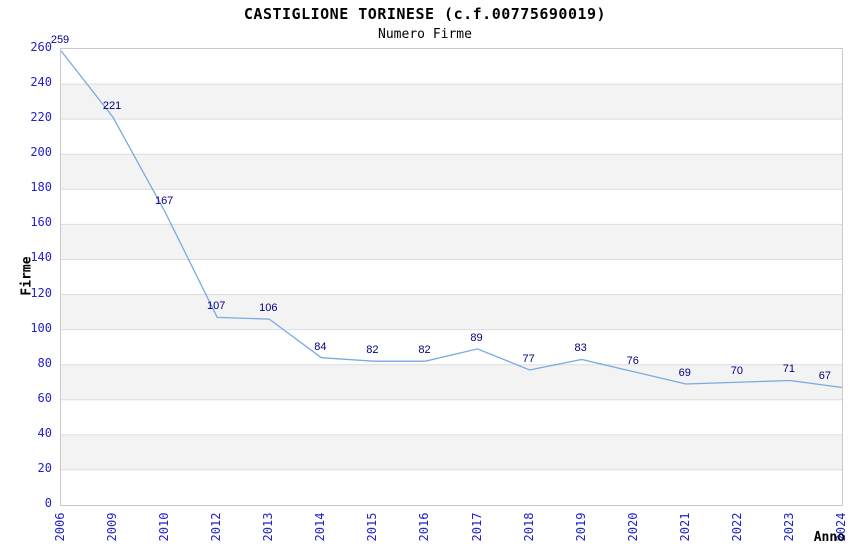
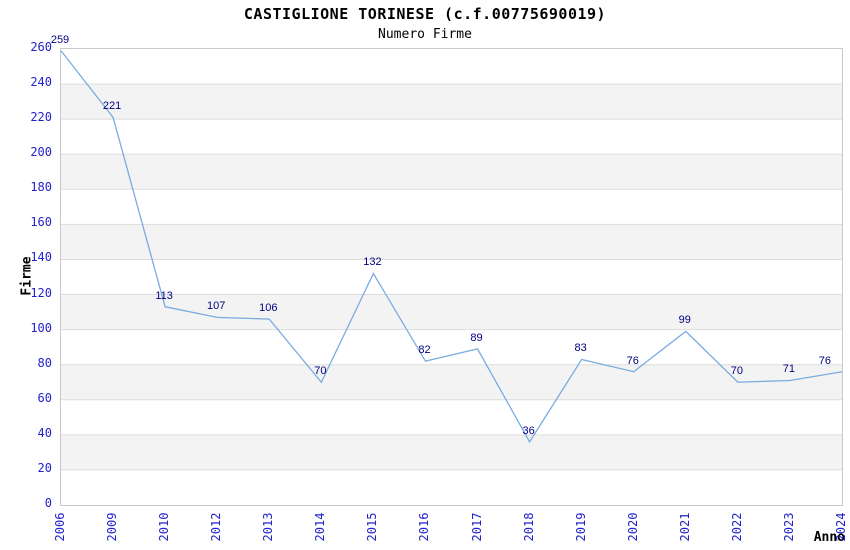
2010: 167 -> 113
2014: 84 -> 70
2015: 82 -> 132
2018: 77 -> 36
2021: 69 -> 99
2024: 67 -> 76
